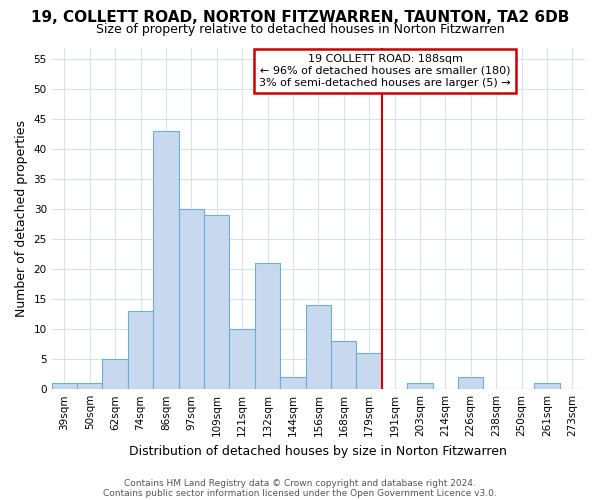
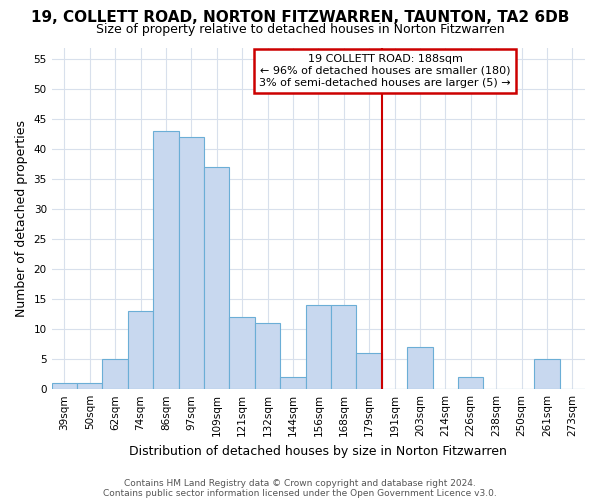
97sqm: 30 -> 42
109sqm: 29 -> 37
121sqm: 10 -> 12
132sqm: 21 -> 11
168sqm: 8 -> 14
203sqm: 1 -> 7
261sqm: 1 -> 5
